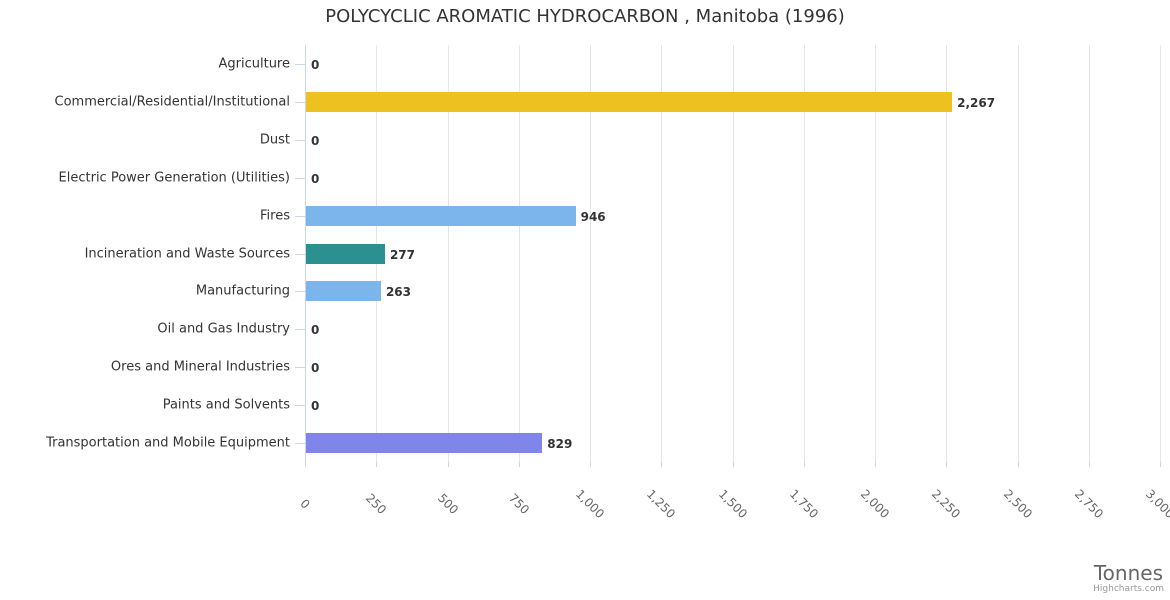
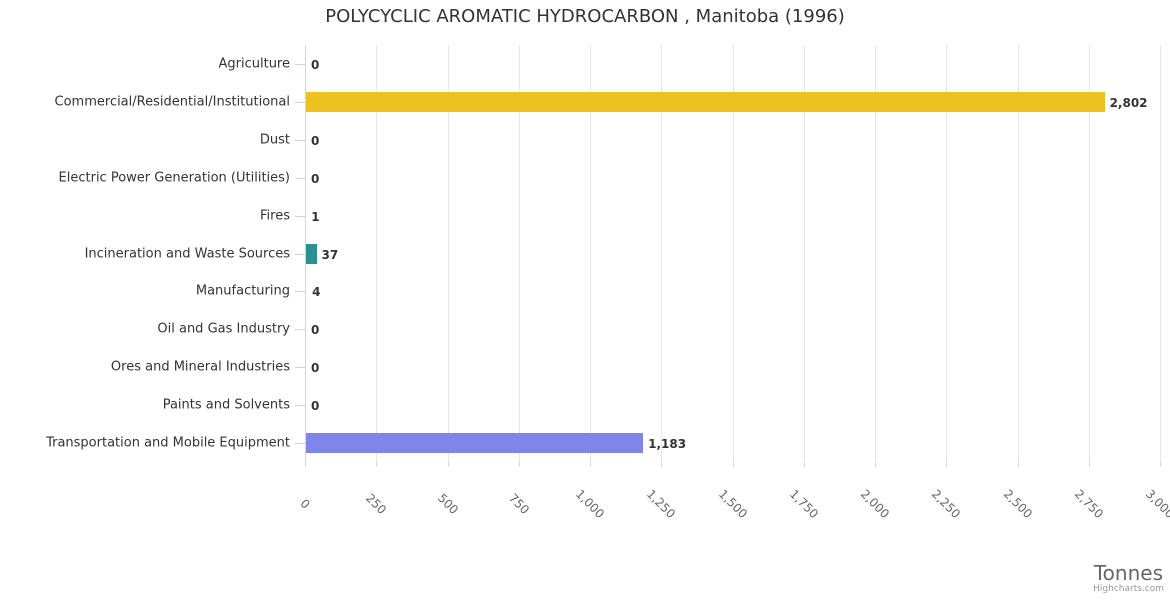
Commercial/Residential/Institutional: 2,267 -> 2,802
Fires: 946 -> 1
Incineration and Waste Sources: 277 -> 37
Manufacturing: 263 -> 4
Transportation and Mobile Equipment: 829 -> 1,183
